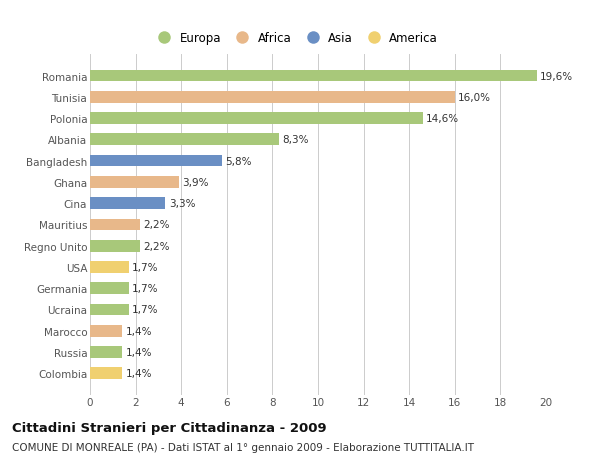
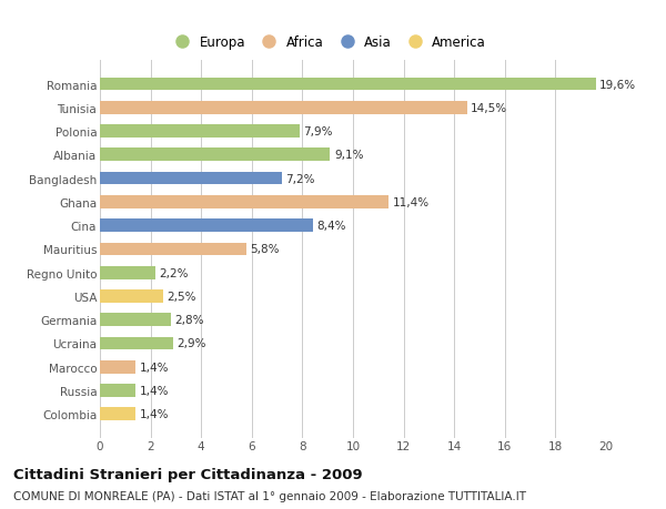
Tunisia: 16,0% -> 14,5%
Polonia: 14,6% -> 7,9%
Albania: 8,3% -> 9,1%
Bangladesh: 5,8% -> 7,2%
Ghana: 3,9% -> 11,4%
Cina: 3,3% -> 8,4%
Mauritius: 2,2% -> 5,8%
USA: 1,7% -> 2,5%
Germania: 1,7% -> 2,8%
Ucraina: 1,7% -> 2,9%
